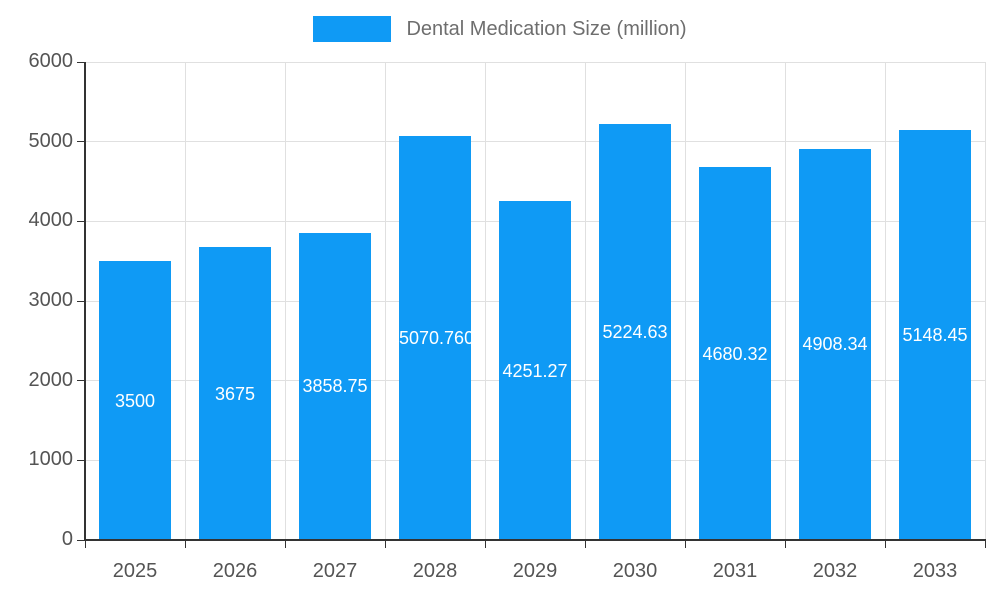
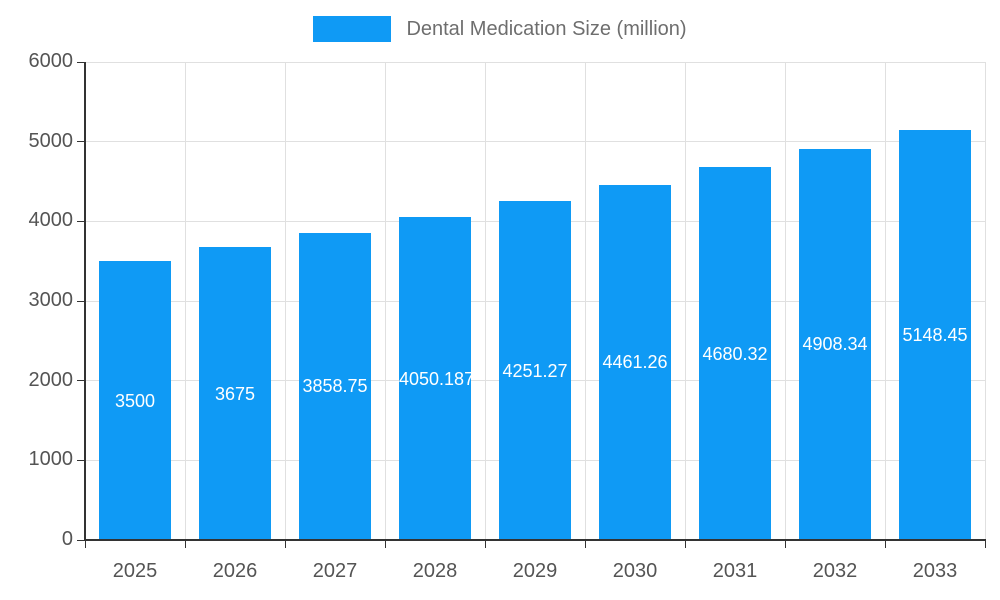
2028: 5070.7607 -> 4050.1875
2030: 5224.63 -> 4461.26
